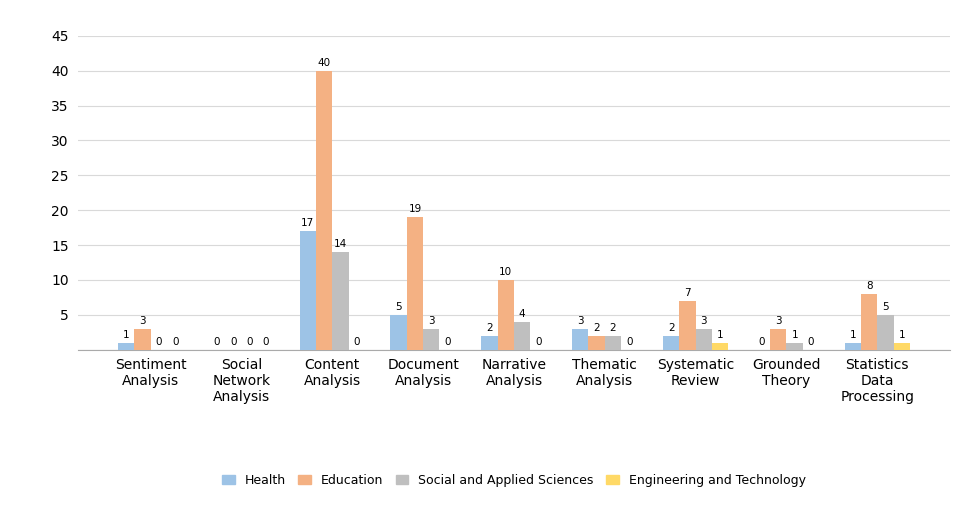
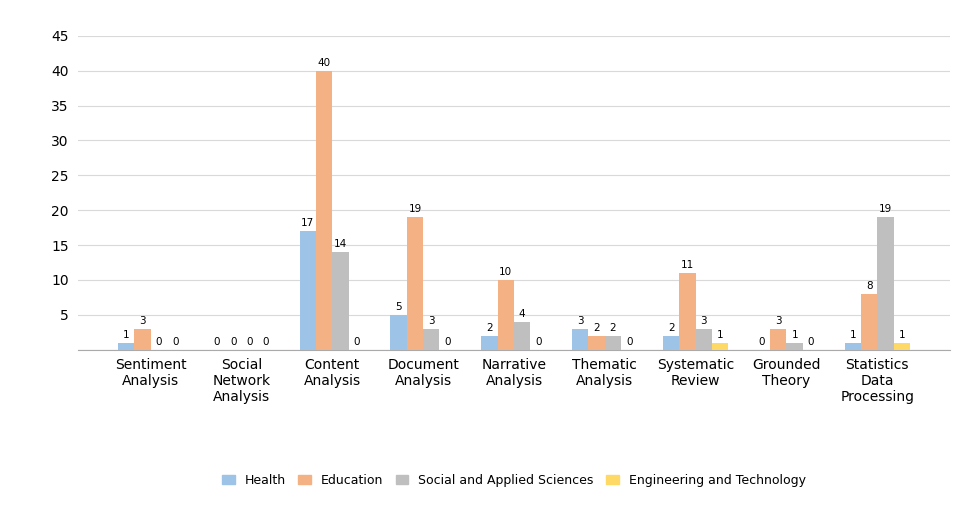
Education/Systematic Review: 7 -> 11
Social and Applied Sciences/Statistics Data Processing: 5 -> 19
